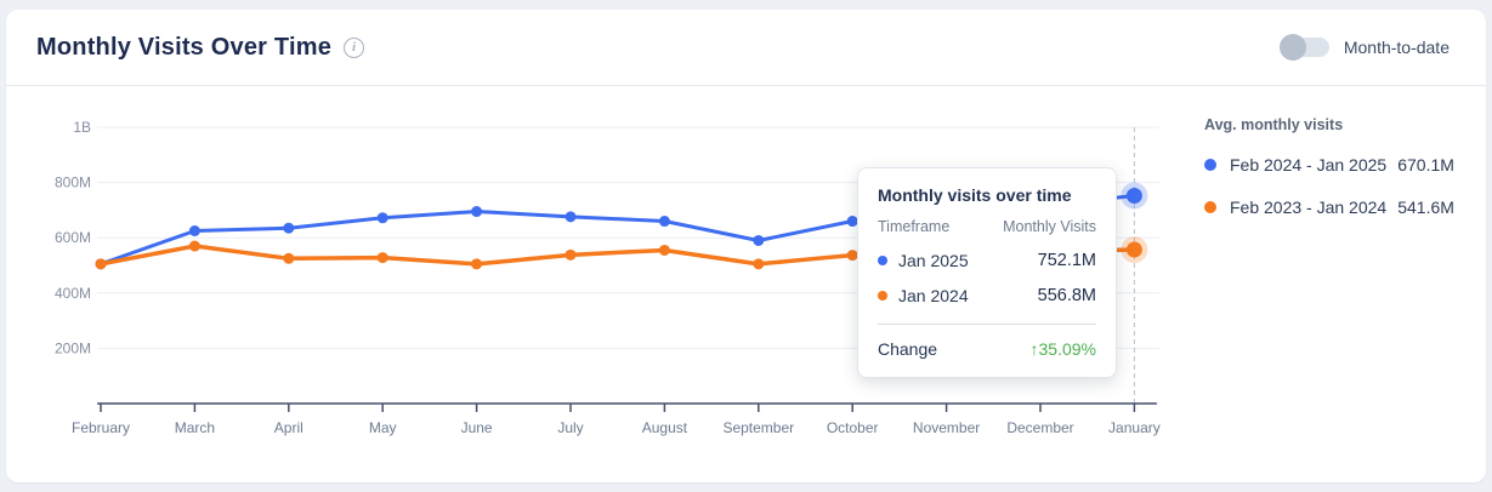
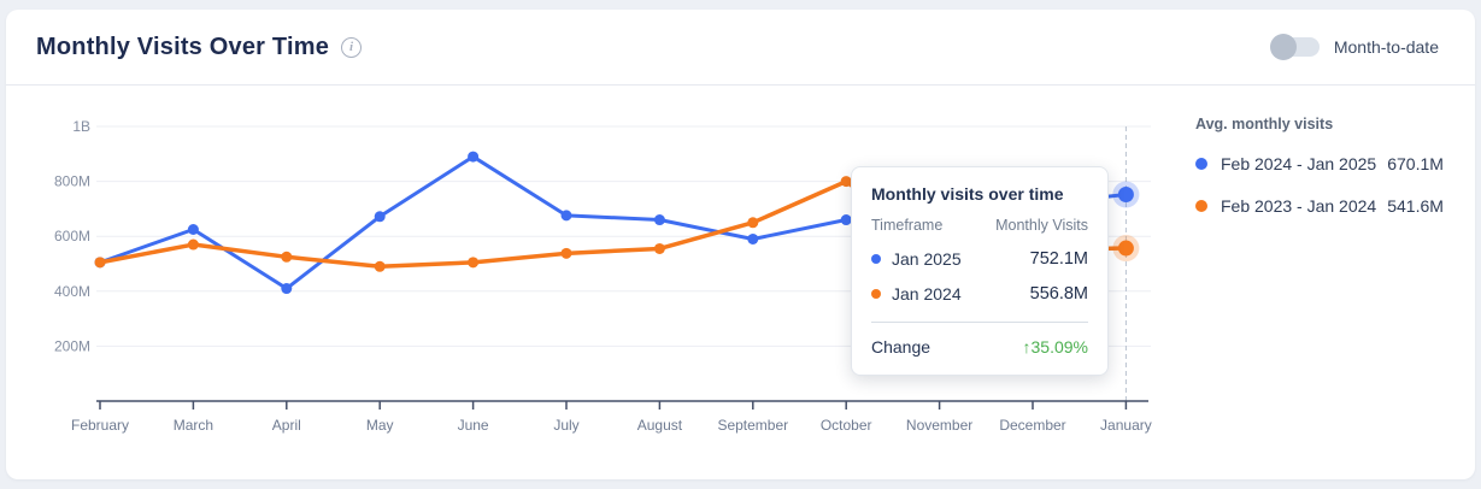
Feb 2024 - Jan 2025/April: 640M -> 410M
Feb 2023 - Jan 2024/May: 530M -> 490M
Feb 2024 - Jan 2025/June: 700M -> 890M
Feb 2023 - Jan 2024/September: 500M -> 650M
Feb 2023 - Jan 2024/October: 540M -> 800M
